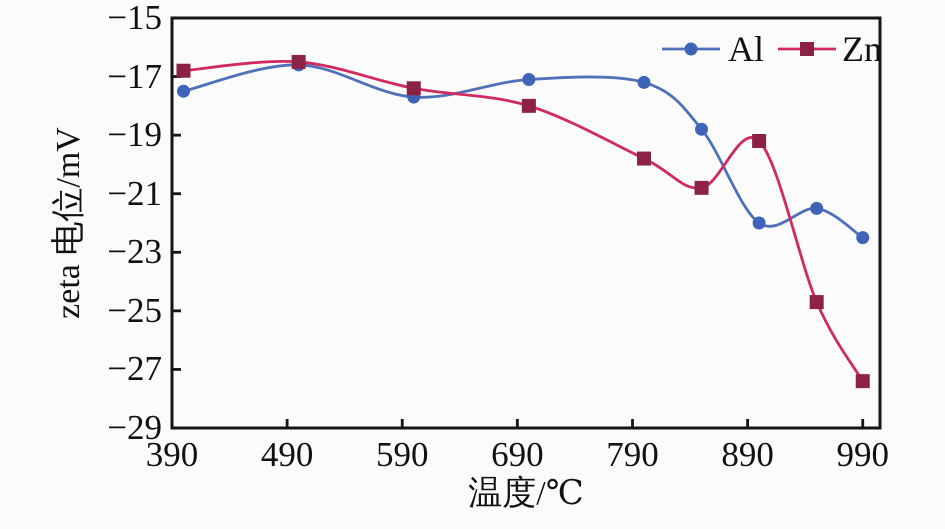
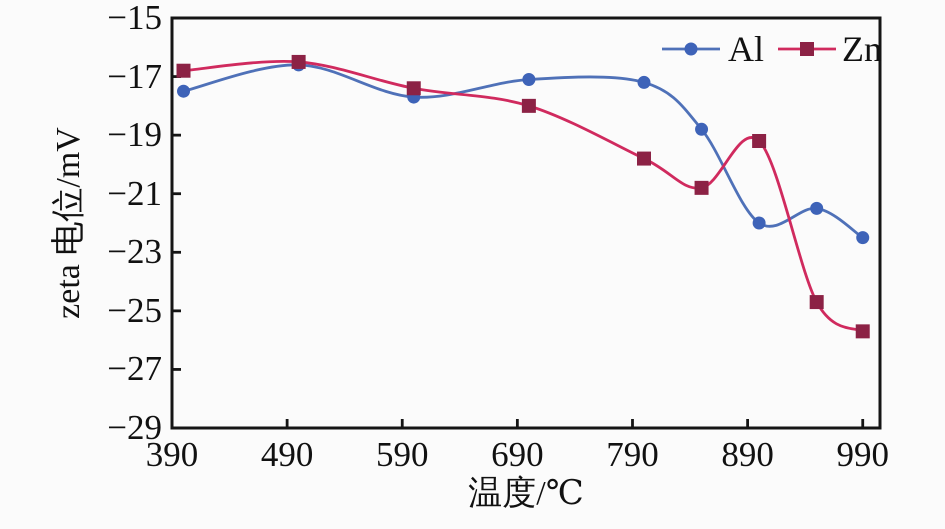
Zn/990: -27.4 -> -25.7
